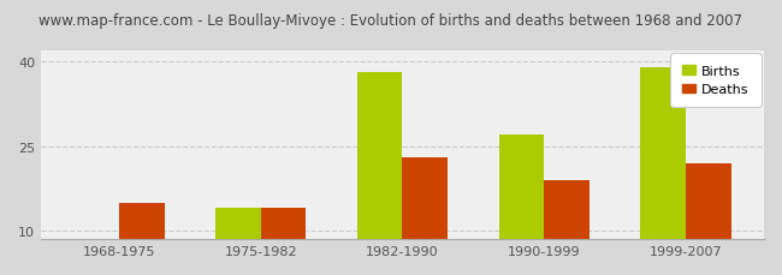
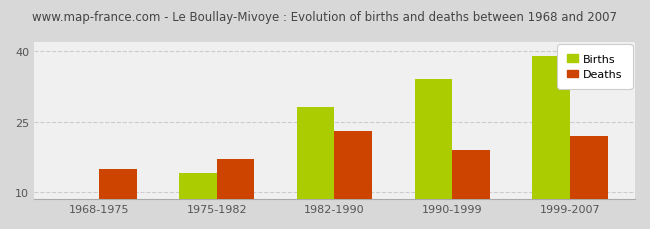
Deaths/1975-1982: 14 -> 17
Births/1982-1990: 38 -> 28
Births/1990-1999: 27 -> 34
